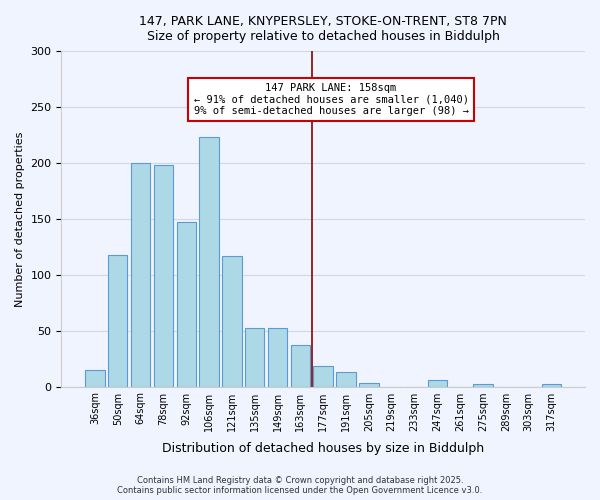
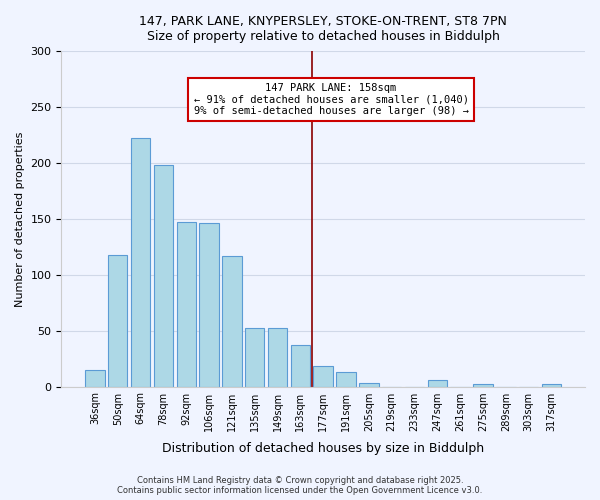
64sqm: 200 -> 222
106sqm: 223 -> 146
